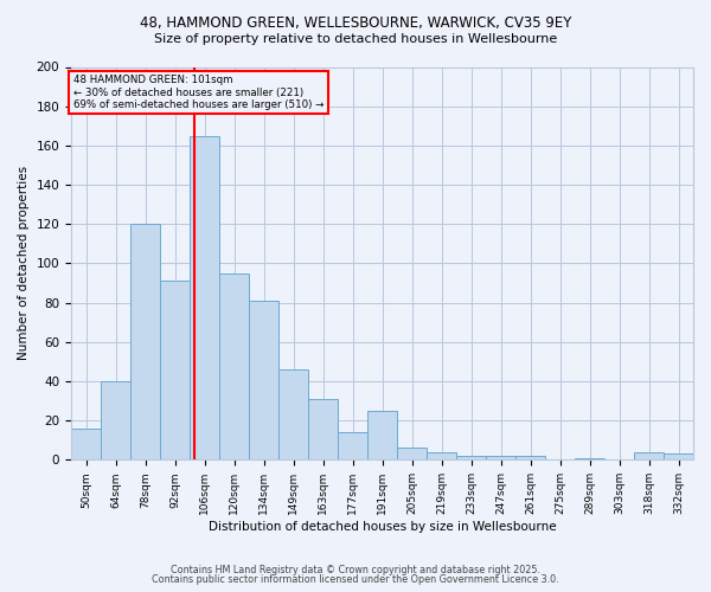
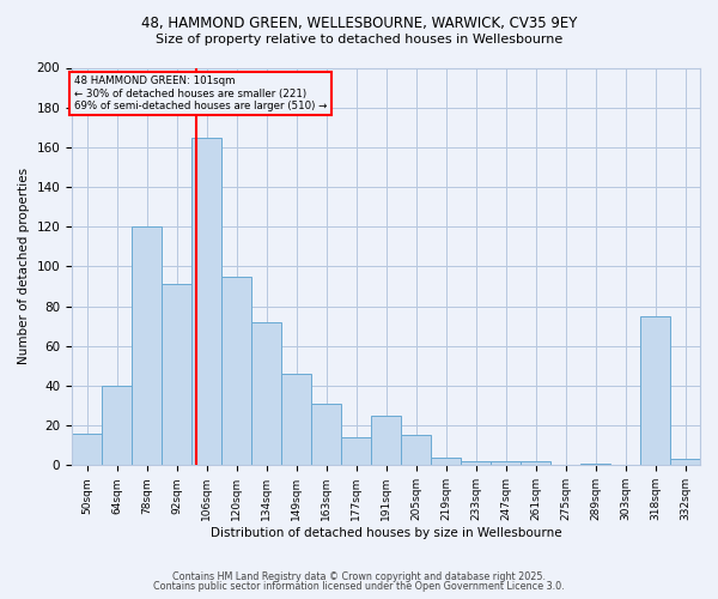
134sqm: 81 -> 72
205sqm: 6 -> 15
318sqm: 4 -> 75
